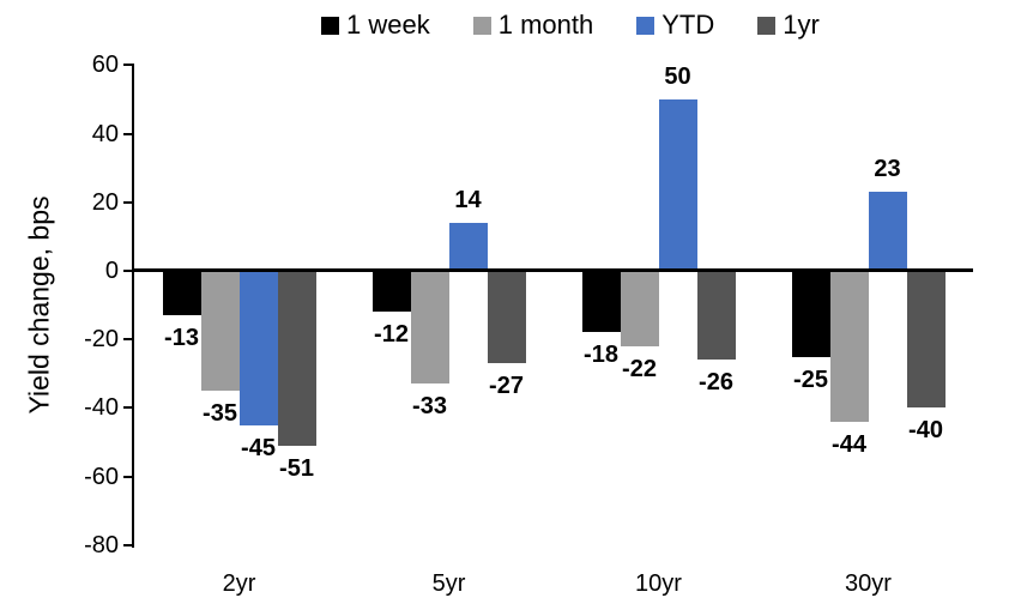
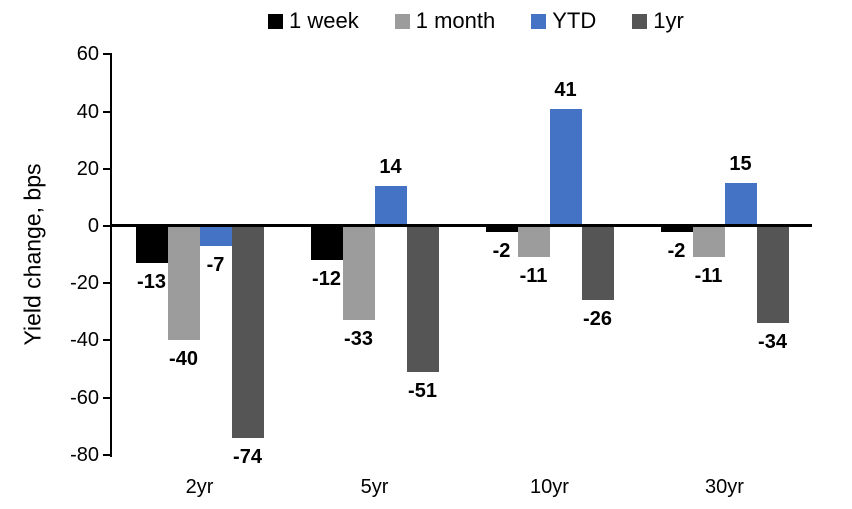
1 month/2yr: -35 -> -40
YTD/2yr: -45 -> -7
1yr/2yr: -51 -> -74
1yr/5yr: -27 -> -51
1 week/10yr: -18 -> -2
1 month/10yr: -22 -> -11
YTD/10yr: 50 -> 41
1 week/30yr: -25 -> -2
1 month/30yr: -44 -> -11
YTD/30yr: 23 -> 15
1yr/30yr: -40 -> -34
